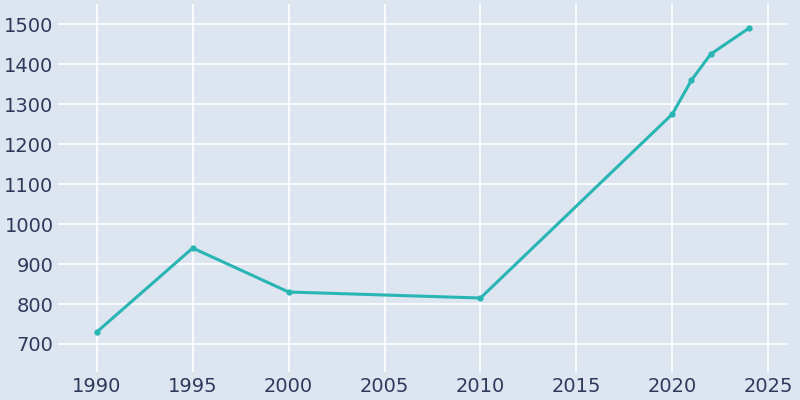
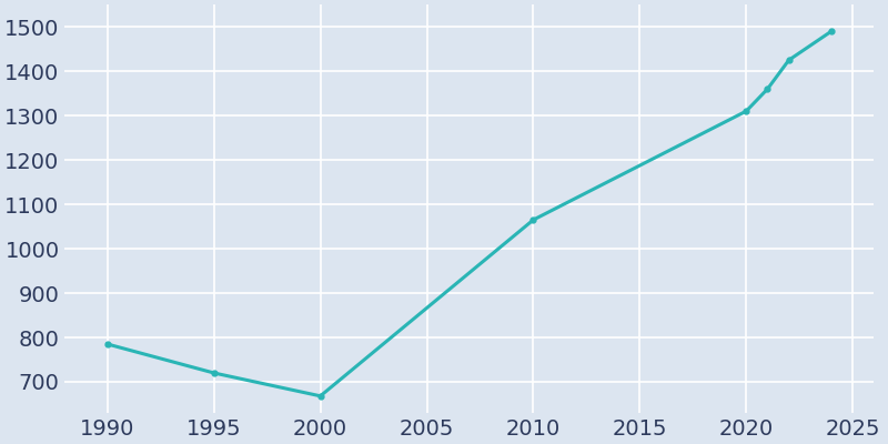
1990: 730 -> 785
1995: 940 -> 720
2000: 830 -> 668
2010: 815 -> 1065
2020: 1275 -> 1310
